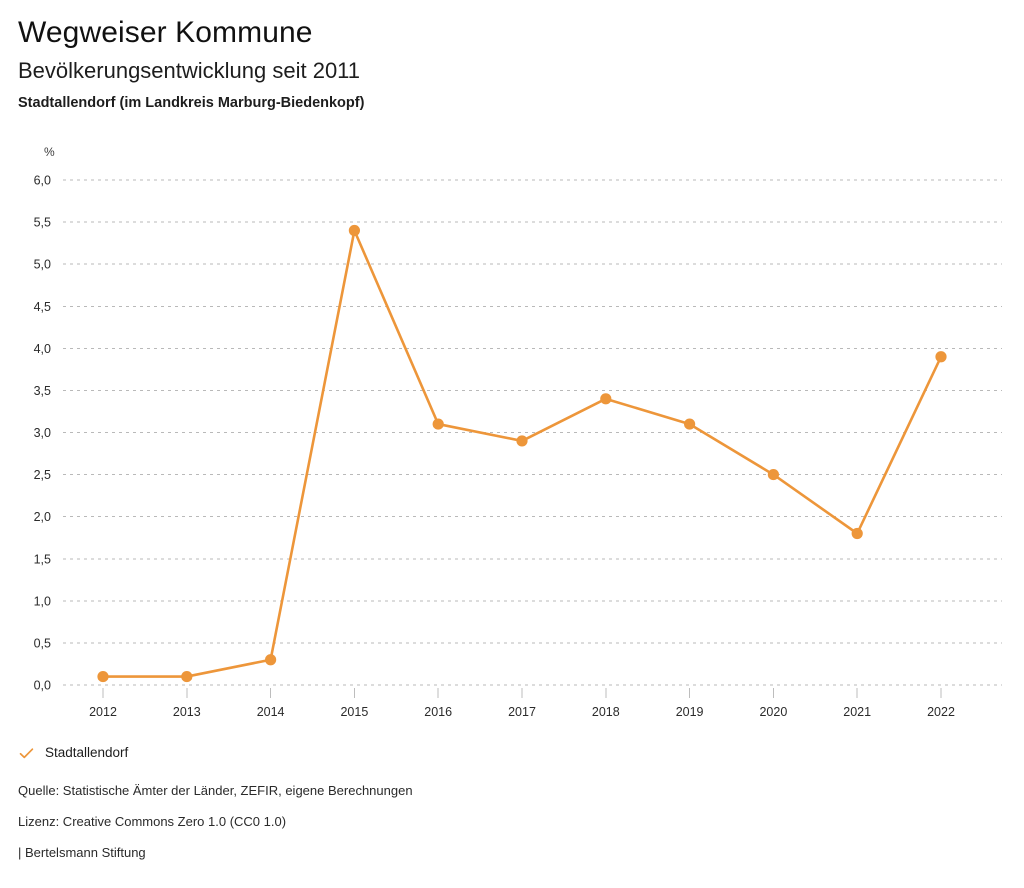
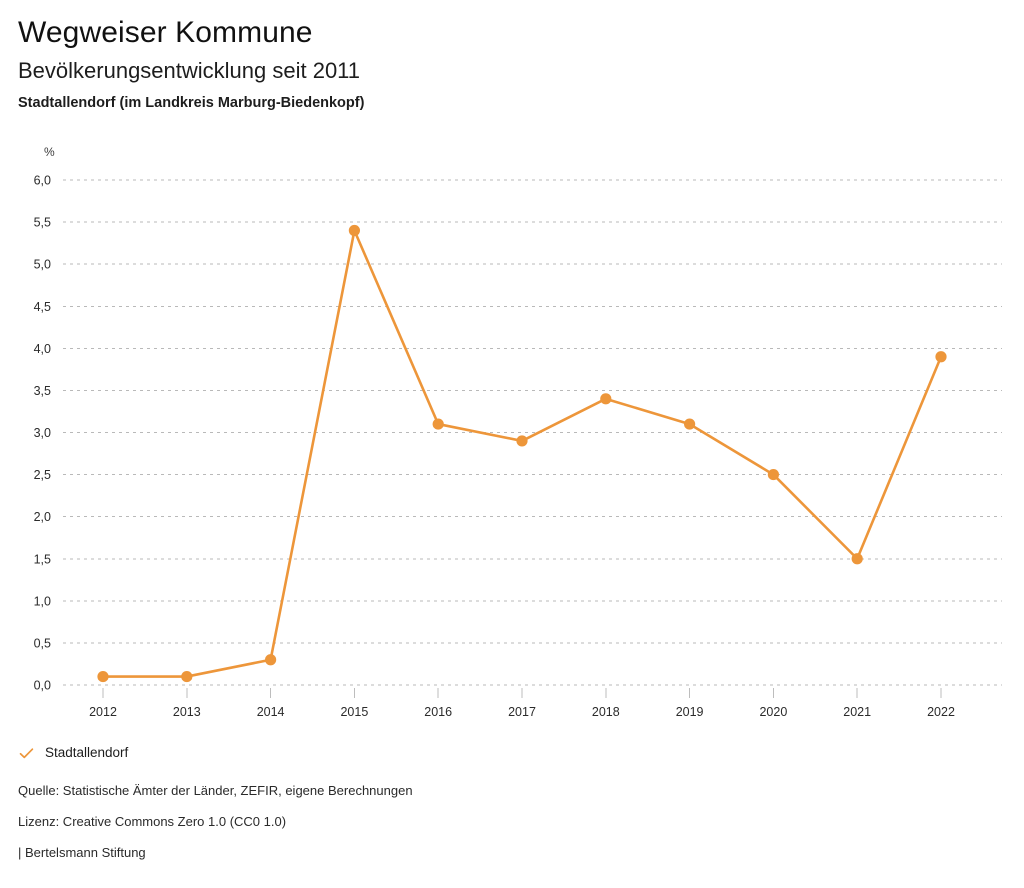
2021: 1,8 -> 1,5
